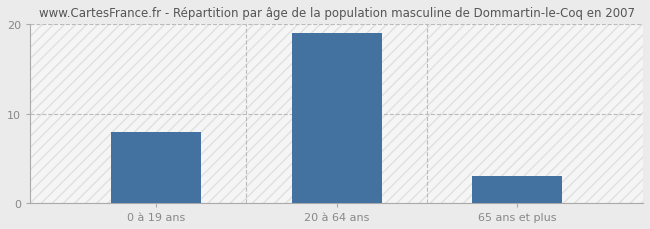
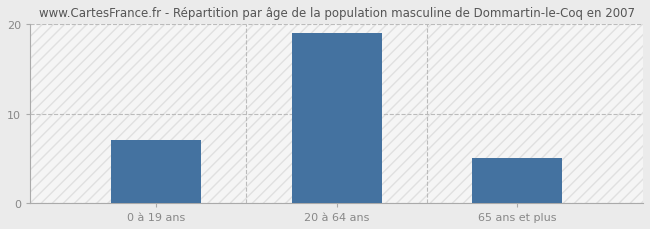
0 à 19 ans: 8 -> 7
65 ans et plus: 3 -> 5
